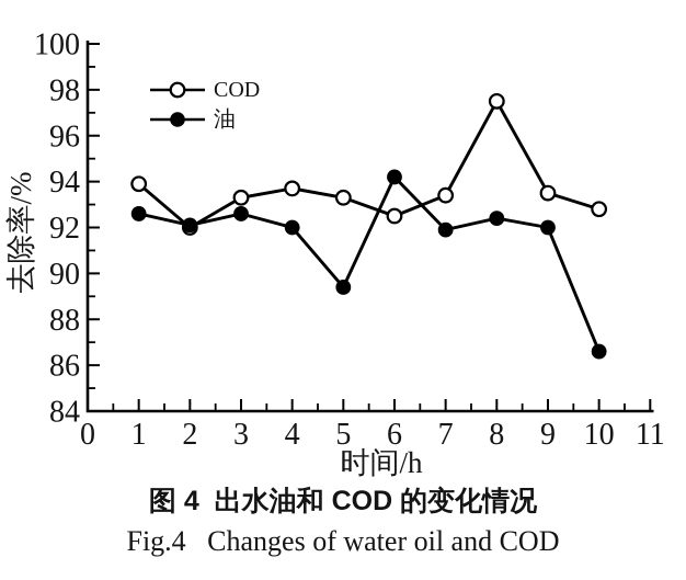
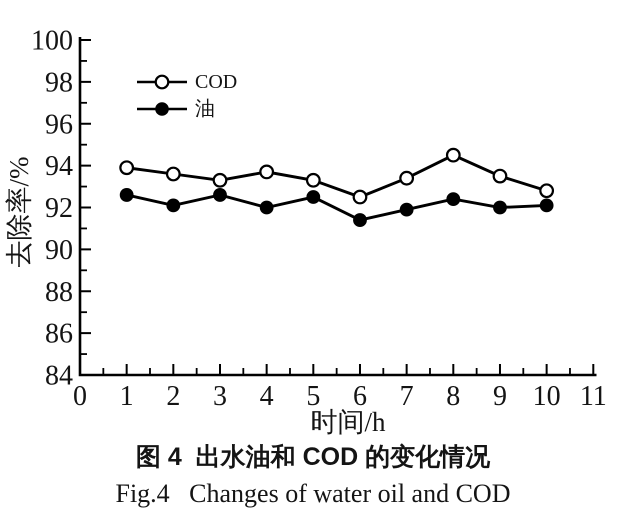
COD/2: 92.0 -> 93.6
油/5: 89.4 -> 92.5
油/6: 94.2 -> 91.4
COD/8: 97.5 -> 94.5
油/10: 86.6 -> 92.1
